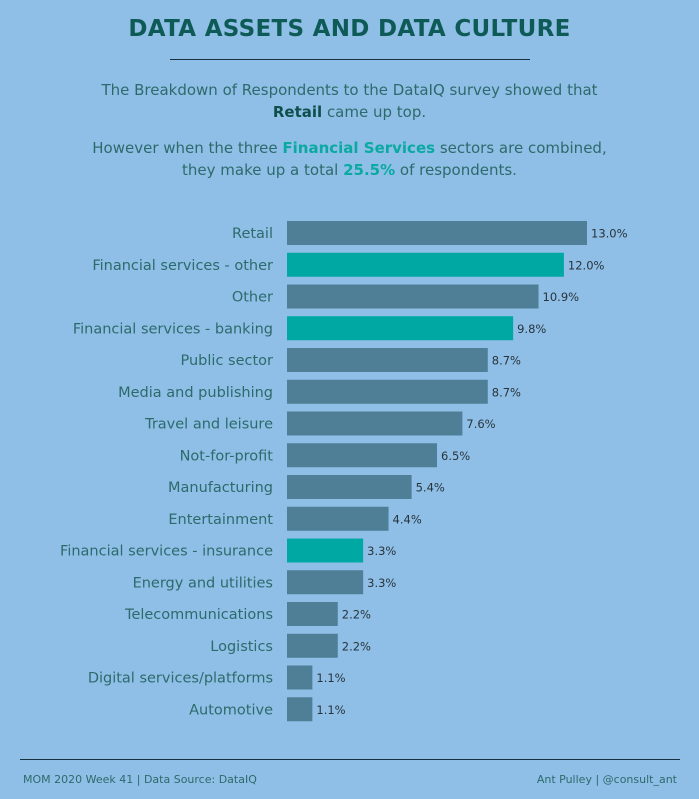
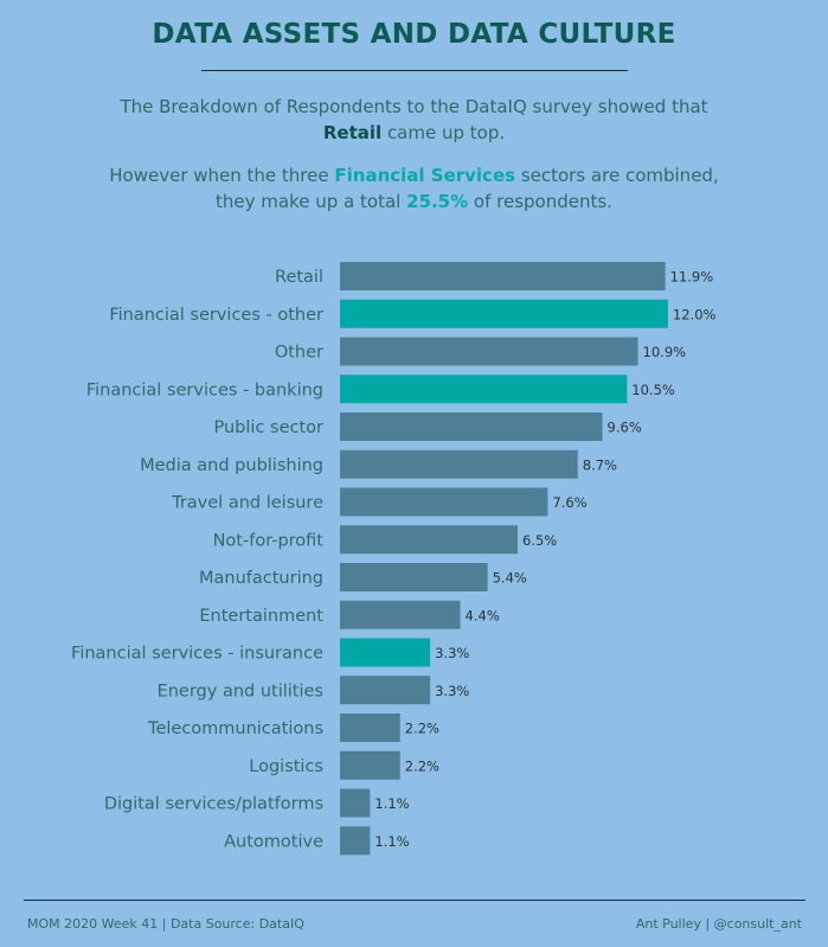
Retail: 13.0% -> 11.9%
Financial services - banking: 9.8% -> 10.5%
Public sector: 8.7% -> 9.6%
